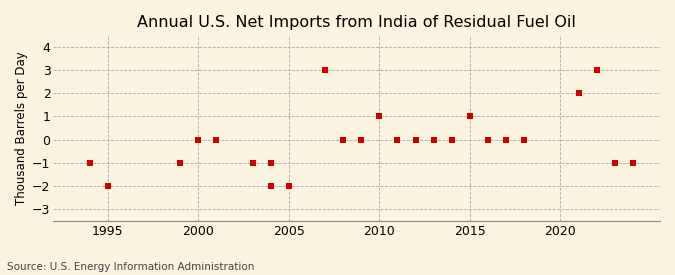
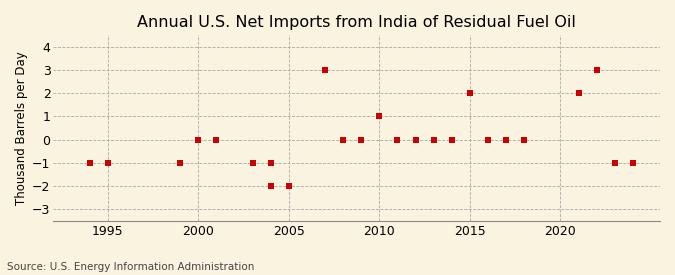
1995: -2 -> -1
2015: 1 -> 2
